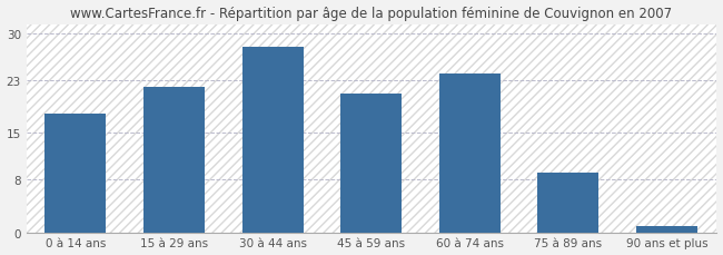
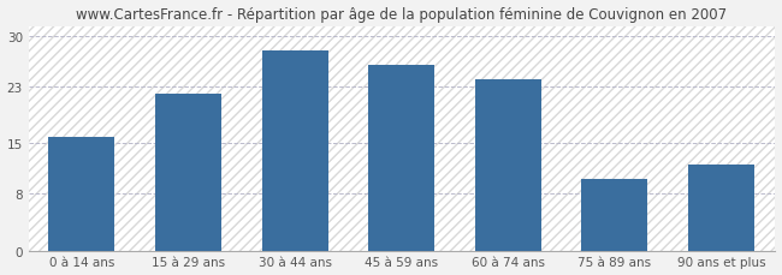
0 à 14 ans: 18 -> 16
45 à 59 ans: 21 -> 26
75 à 89 ans: 9 -> 10
90 ans et plus: 1 -> 12
